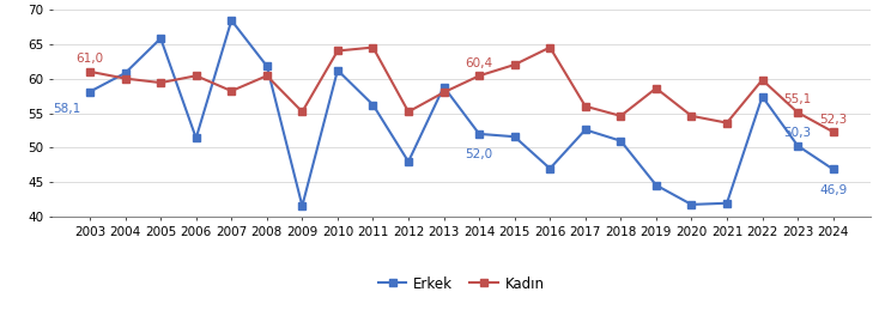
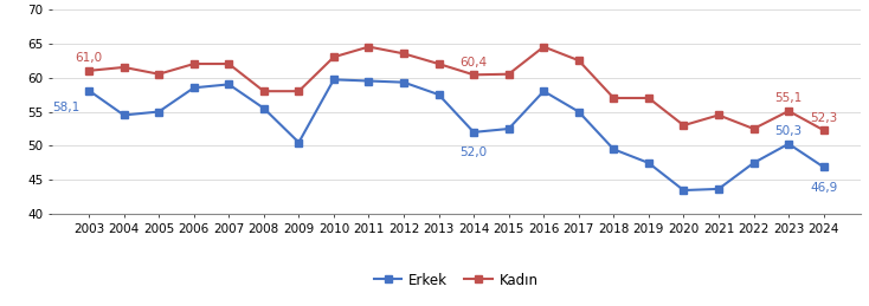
Erkek/2004: 60.8 -> 54.5
Kadın/2004: 60.0 -> 61.5
Erkek/2005: 65.8 -> 55.0
Kadın/2005: 59.4 -> 60.5
Erkek/2006: 51.4 -> 58.5
Kadın/2006: 60.4 -> 62.0
Erkek/2007: 68.4 -> 59.0
Kadın/2007: 58.2 -> 62.0
Erkek/2008: 61.8 -> 55.5
Kadın/2008: 60.4 -> 58.0
Erkek/2009: 41.6 -> 50.5
Kadın/2009: 55.2 -> 58.0
Erkek/2010: 61.2 -> 59.7
Kadın/2010: 64.0 -> 63.0
Erkek/2011: 56.2 -> 59.5
Erkek/2012: 48.0 -> 59.3
Kadın/2012: 55.2 -> 63.5
Erkek/2013: 58.8 -> 57.5
Kadın/2013: 58.0 -> 62.0
Erkek/2015: 51.6 -> 52.5
Kadın/2015: 62.0 -> 60.5
Erkek/2016: 47.0 -> 58.0
Erkek/2017: 52.6 -> 55.0
Kadın/2017: 56.0 -> 62.5
Erkek/2018: 51.0 -> 49.5
Kadın/2018: 54.6 -> 57.0
Erkek/2019: 44.6 -> 47.5
Kadın/2019: 58.6 -> 57.0
Erkek/2020: 41.8 -> 43.5
Kadın/2020: 54.6 -> 53.0
Erkek/2021: 42.0 -> 43.7
Kadın/2021: 53.6 -> 54.5
Erkek/2022: 57.4 -> 47.5
Kadın/2022: 59.8 -> 52.5
